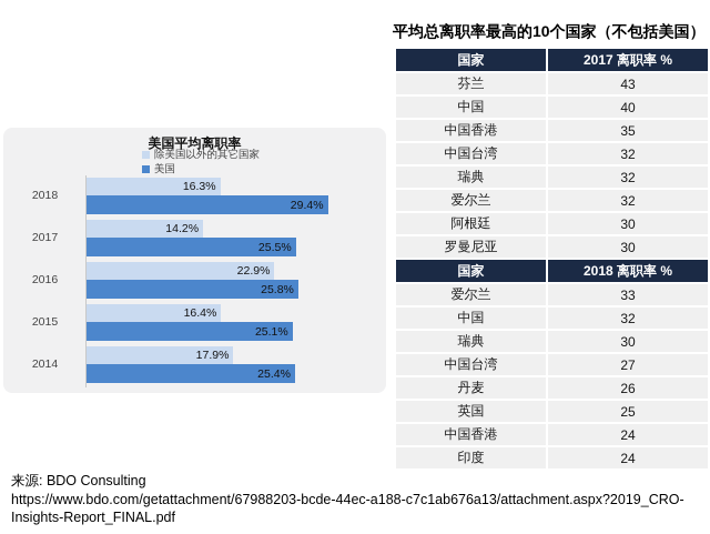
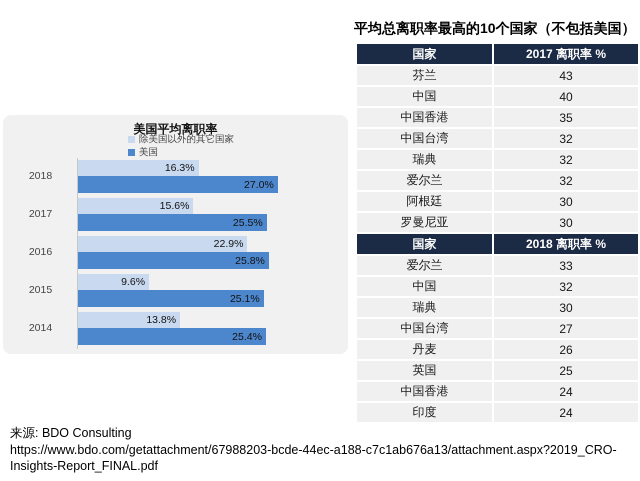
美国/2018: 29.4% -> 27.0%
除美国以外的其它国家/2017: 14.2% -> 15.6%
除美国以外的其它国家/2015: 16.4% -> 9.6%
除美国以外的其它国家/2014: 17.9% -> 13.8%
